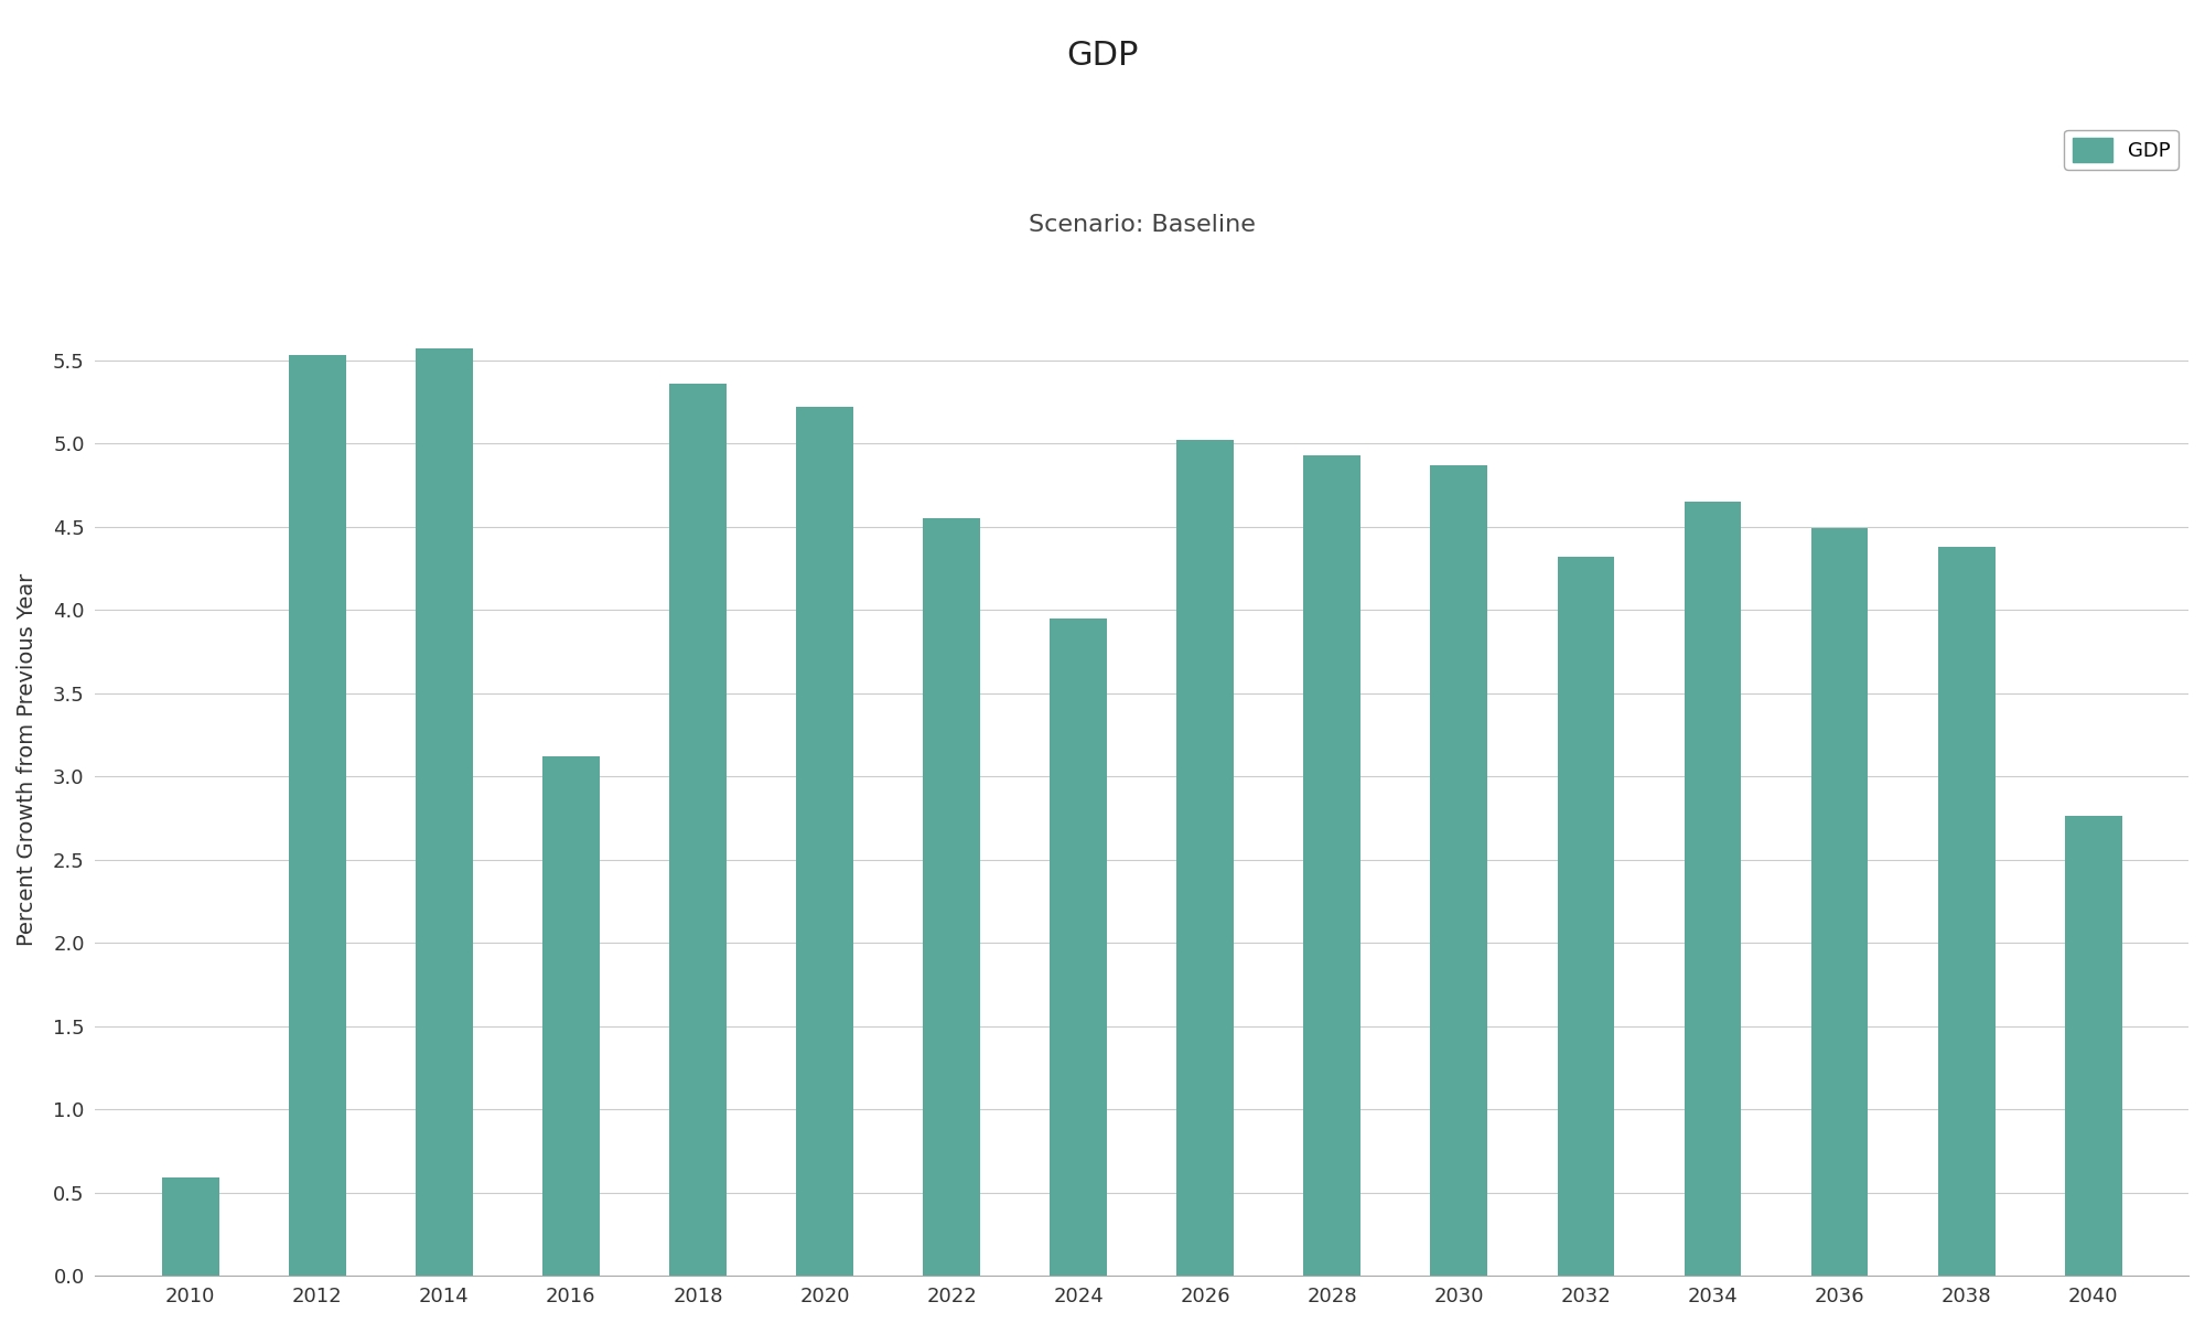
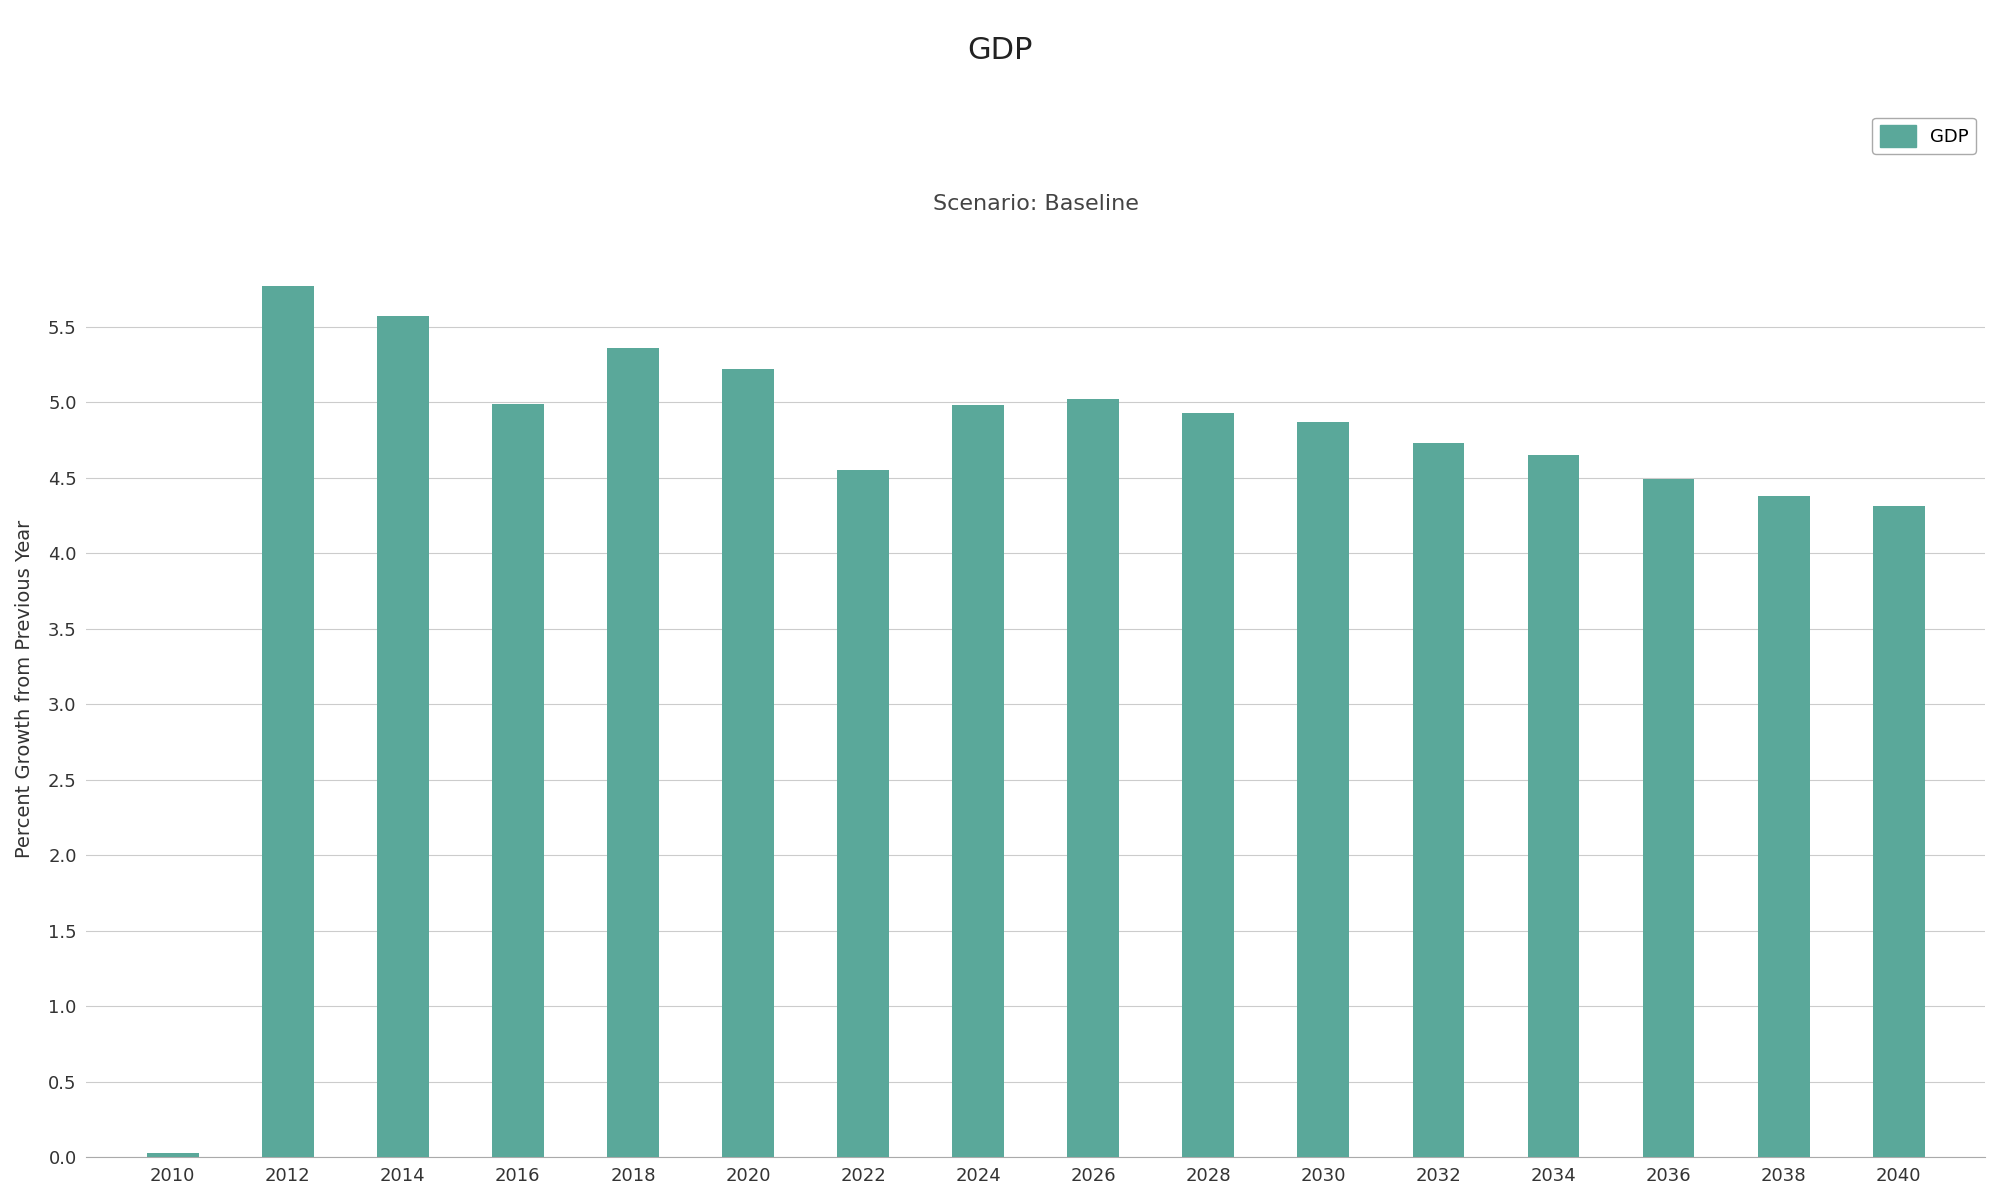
2010: 0.59 -> 0.03
2012: 5.53 -> 5.77
2016: 3.12 -> 4.99
2024: 3.95 -> 4.98
2032: 4.32 -> 4.73
2040: 2.76 -> 4.31
